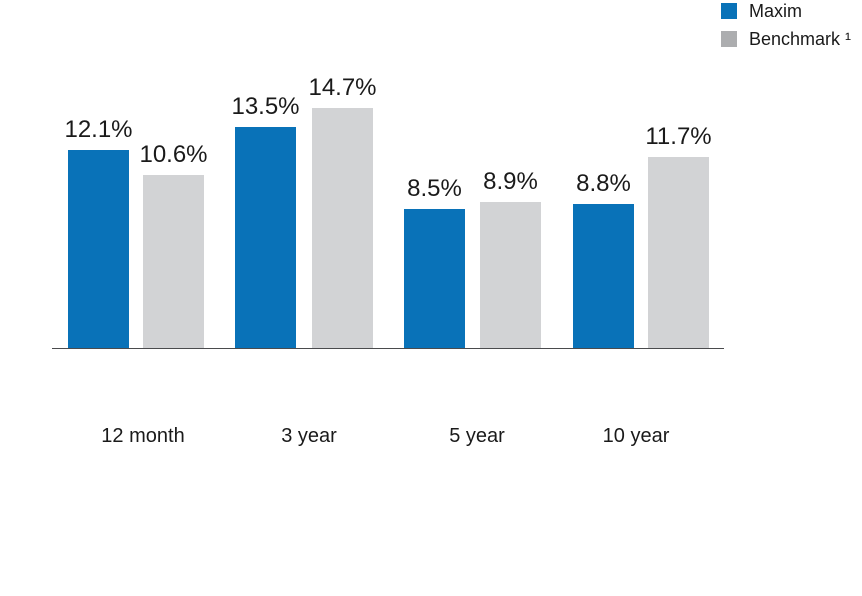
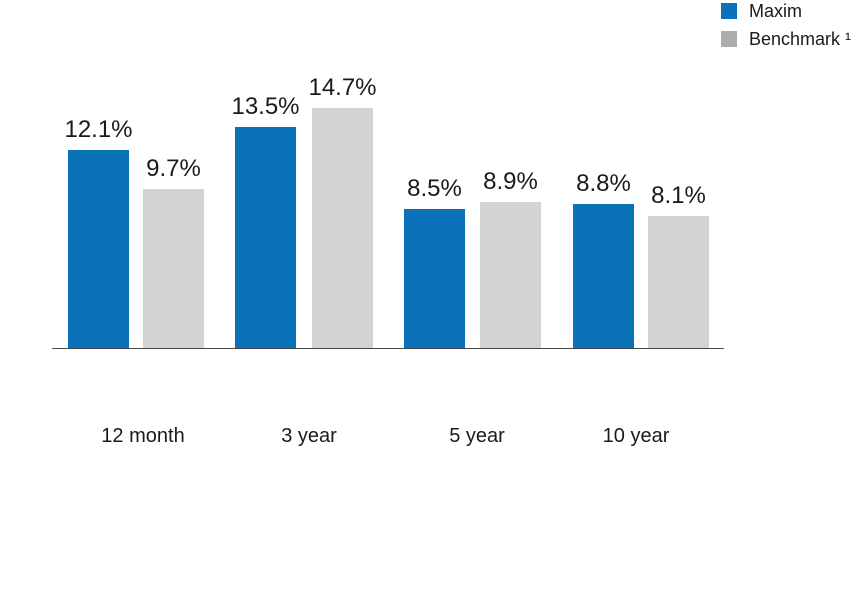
Benchmark ¹/12 month: 10.6% -> 9.7%
Benchmark ¹/10 year: 11.7% -> 8.1%
